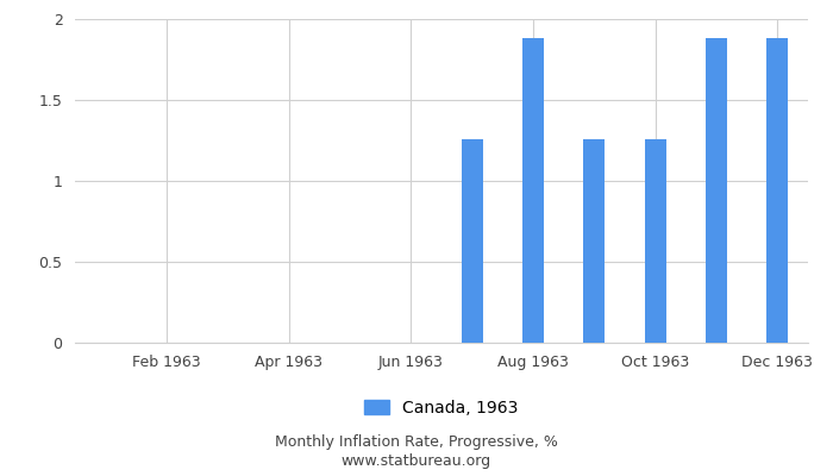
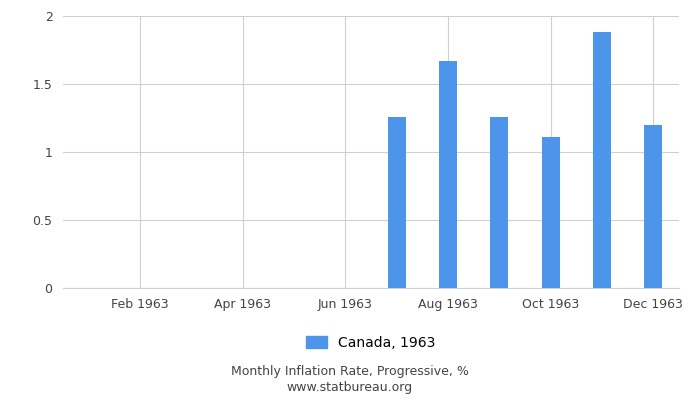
Aug 1963: 1.88 -> 1.67
Oct 1963: 1.26 -> 1.11
Dec 1963: 1.88 -> 1.20
